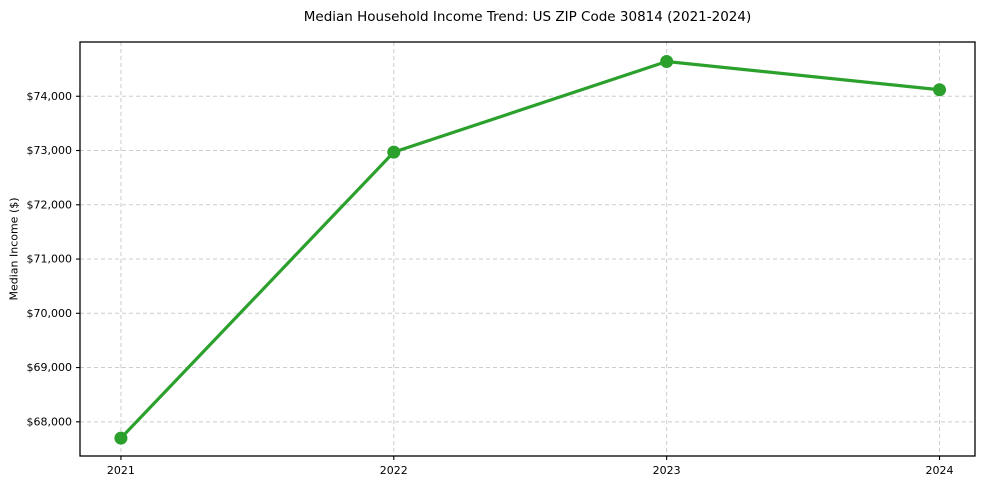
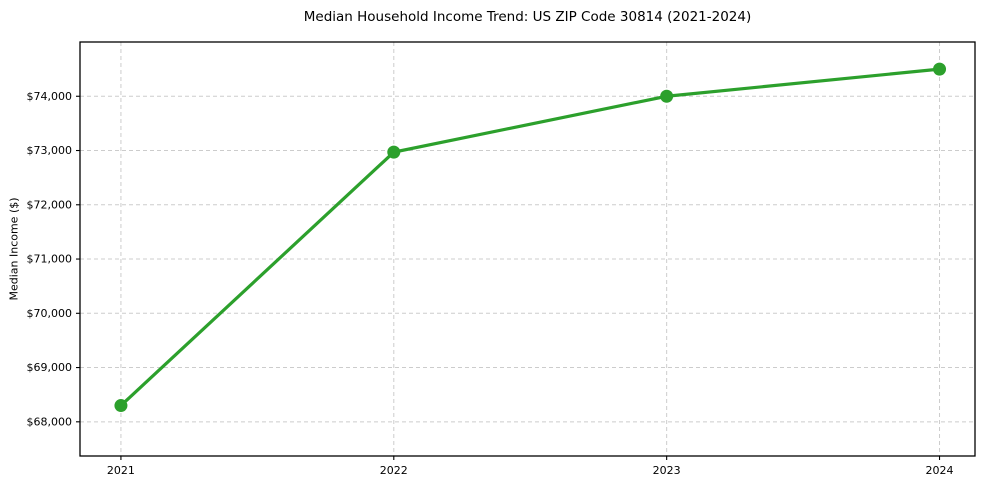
2021: $67700 -> $68300
2023: $74600 -> $74000
2024: $74100 -> $74500
